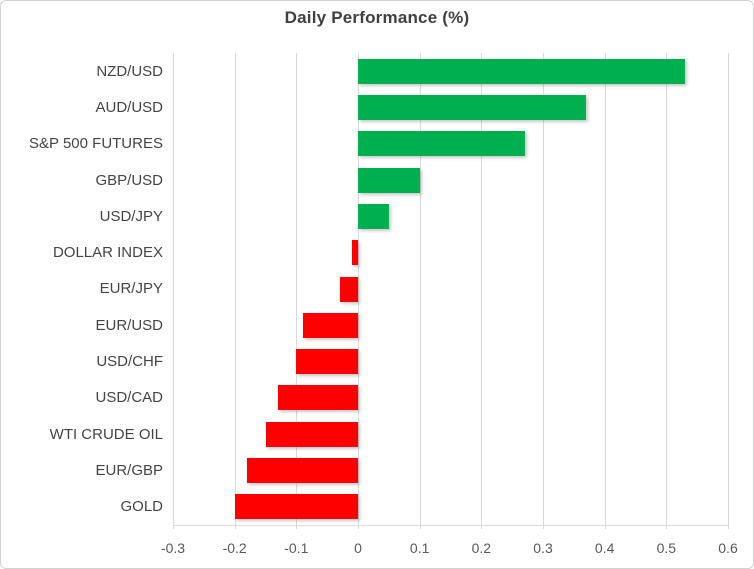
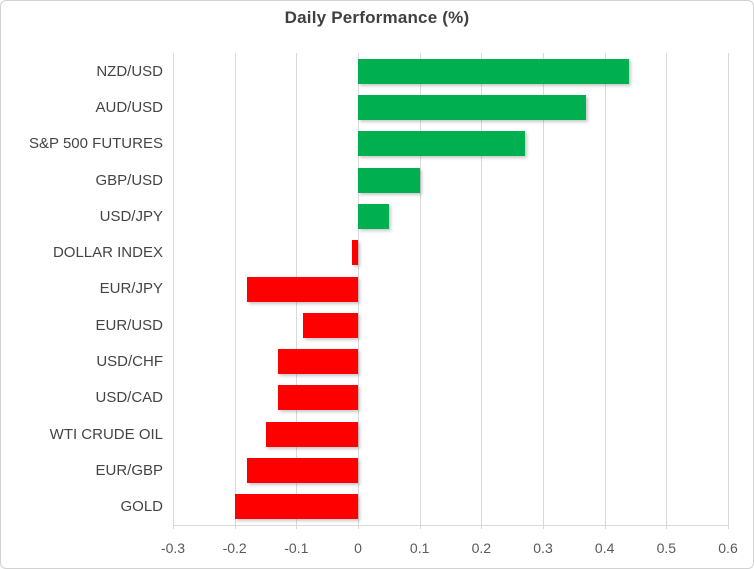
NZD/USD: 0.53 -> 0.44
EUR/JPY: -0.03 -> -0.18
USD/CHF: -0.10 -> -0.13
